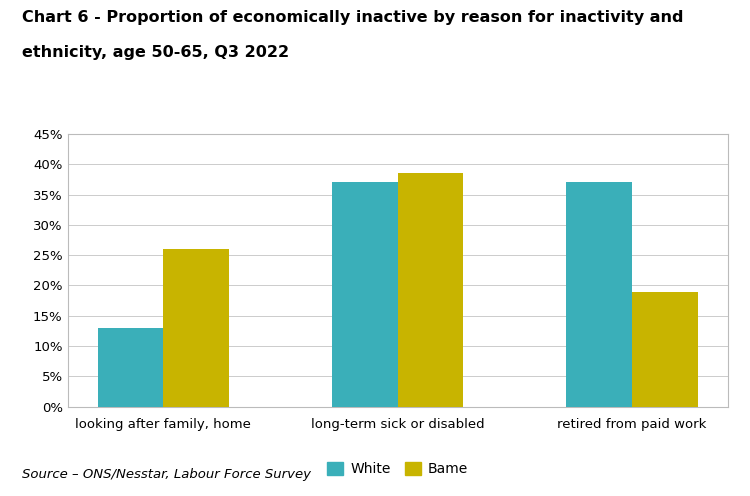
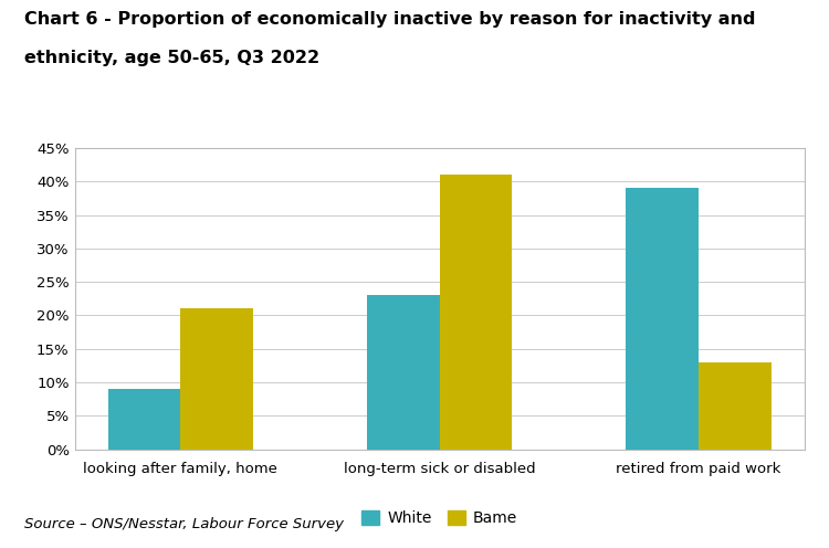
White/looking after family, home: 13% -> 9%
Bame/looking after family, home: 26.0% -> 21.0%
White/long-term sick or disabled: 37% -> 23%
Bame/long-term sick or disabled: 38.5% -> 41.0%
White/retired from paid work: 37% -> 39%
Bame/retired from paid work: 19.0% -> 13.0%
